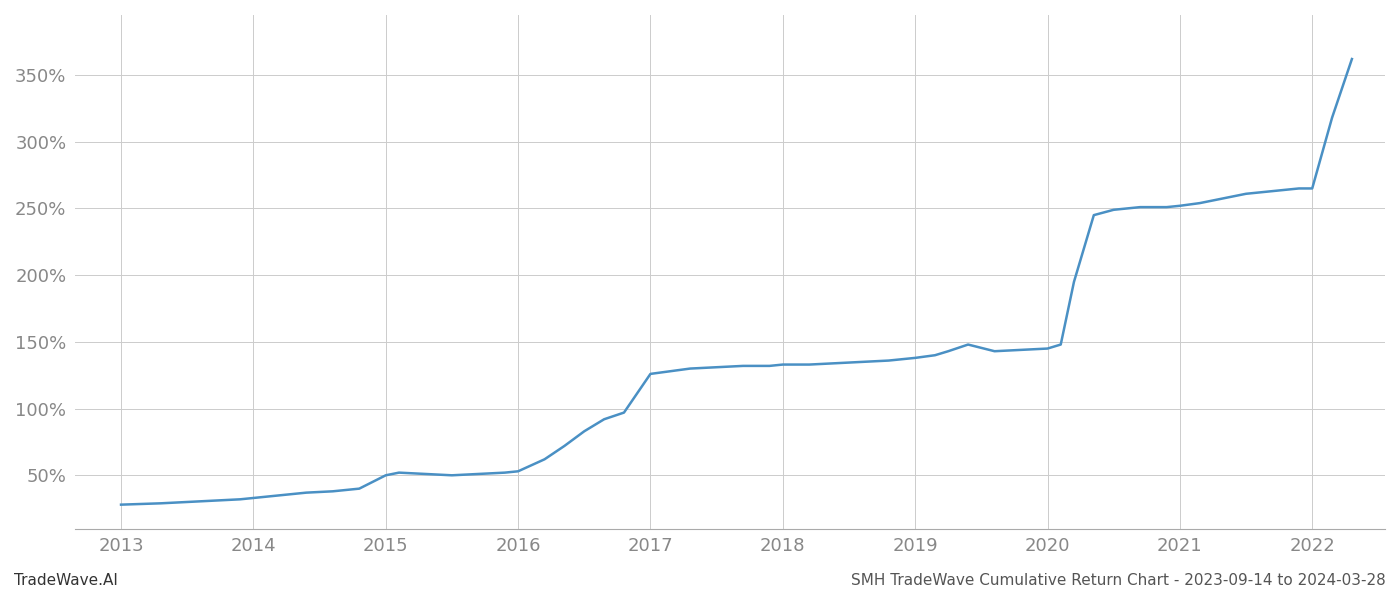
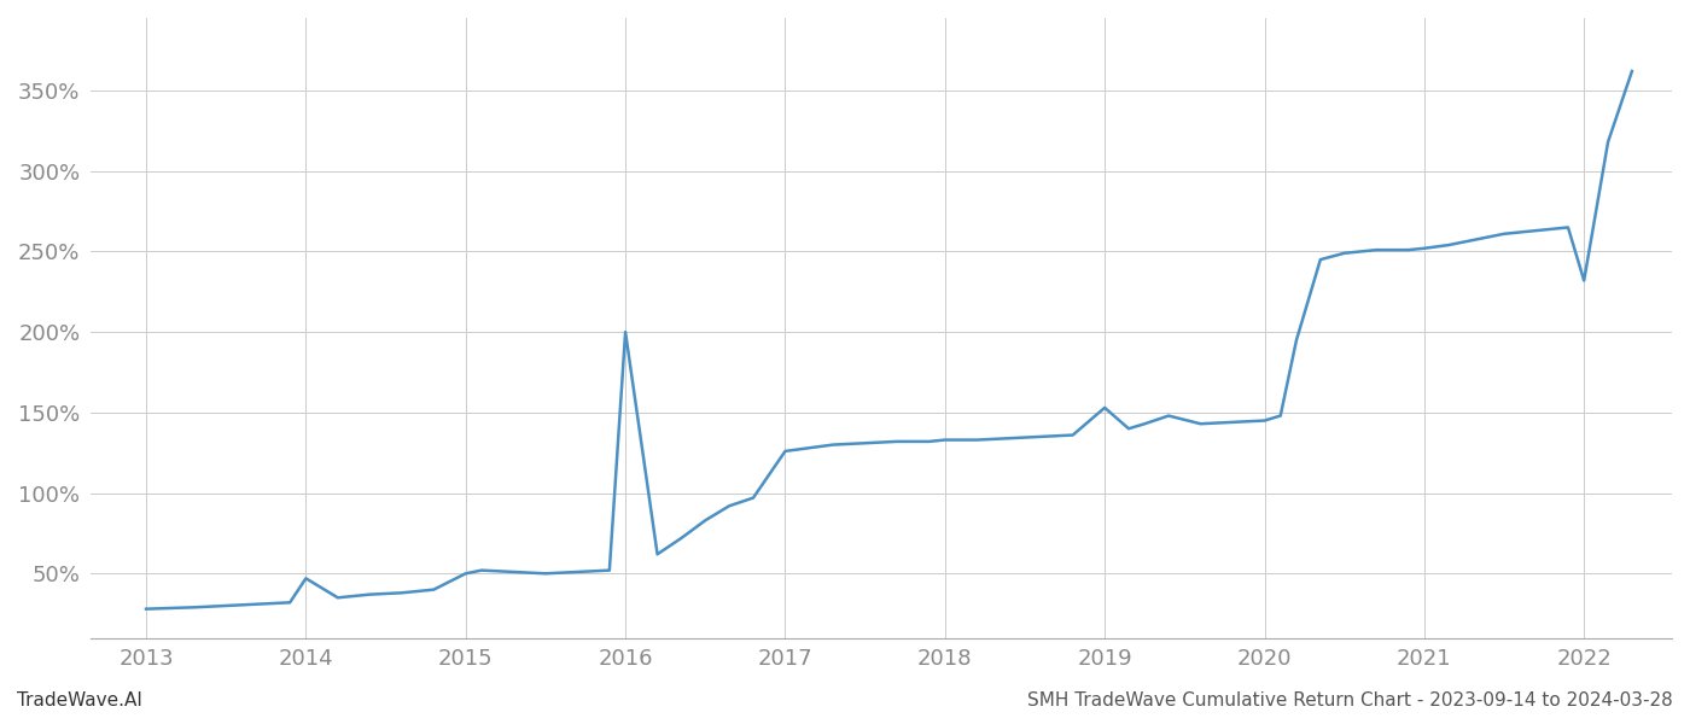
2014: 33% -> 47%
2016: 53% -> 200%
2019: 138% -> 153%
2022: 265% -> 232%
